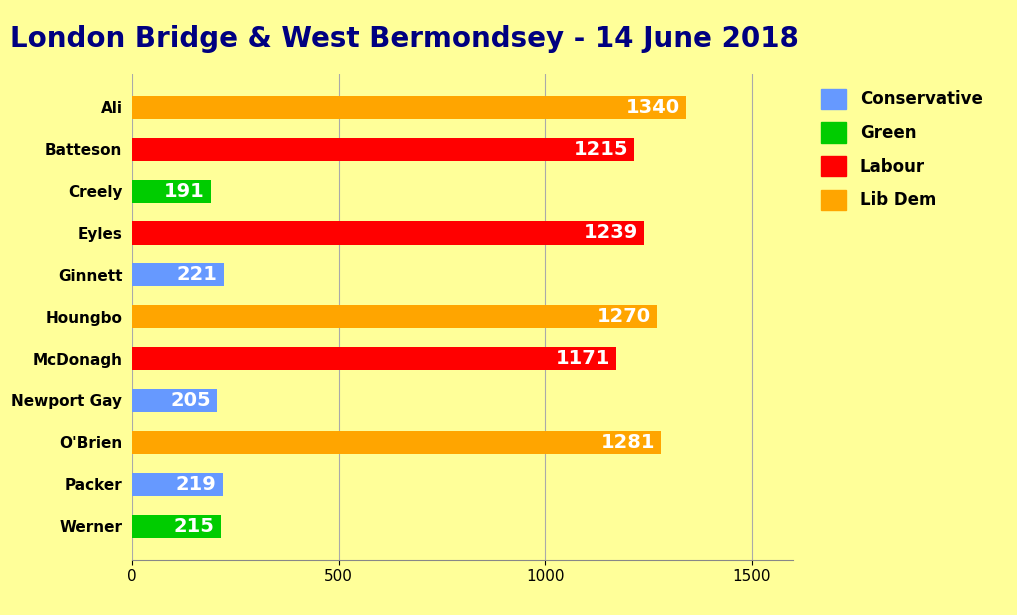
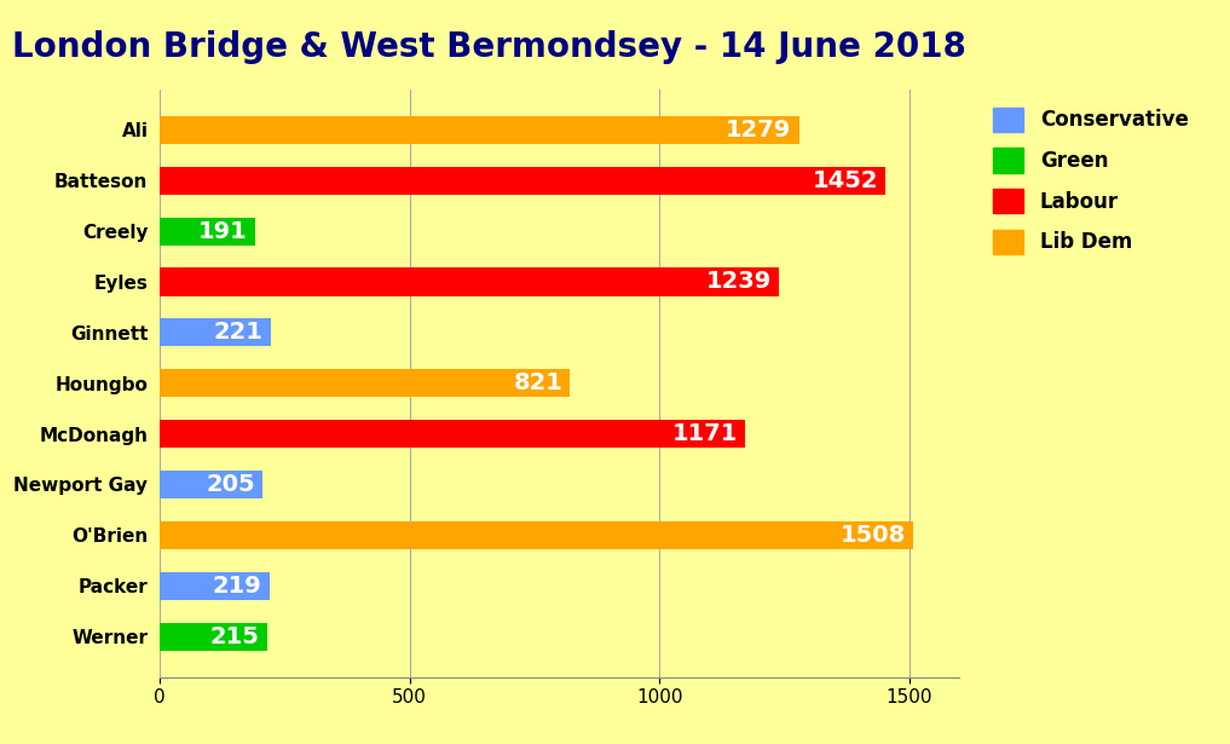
Ali: 1340 -> 1279
Batteson: 1215 -> 1452
Houngbo: 1270 -> 821
O'Brien: 1281 -> 1508
